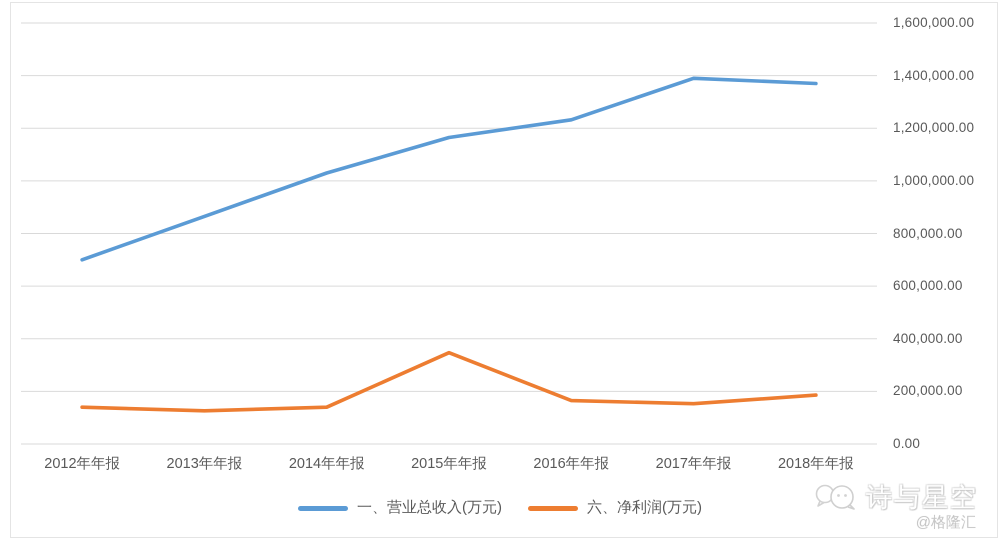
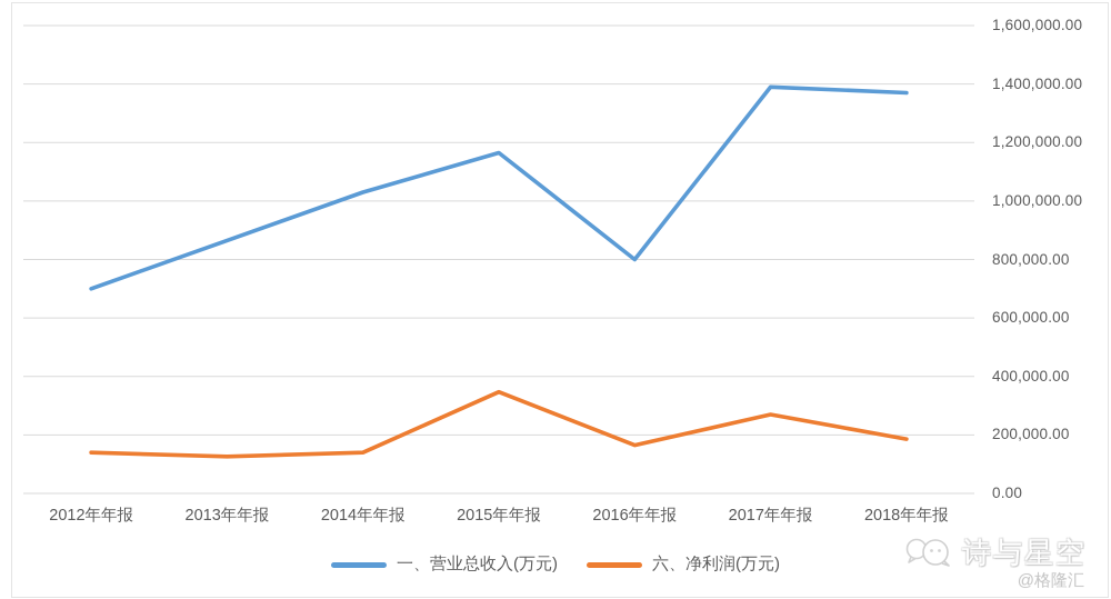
一、营业总收入(万元)/2016年年报: 1230000 -> 800000
六、净利润(万元)/2017年年报: 150000 -> 270000
